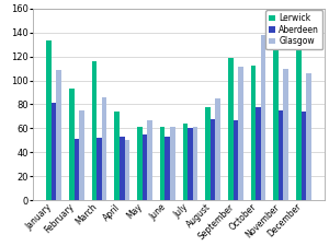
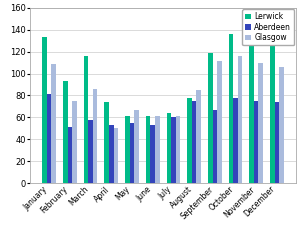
Aberdeen/March: 52 -> 58
Aberdeen/August: 68 -> 75
Lerwick/October: 112 -> 136
Glasgow/October: 138 -> 116
